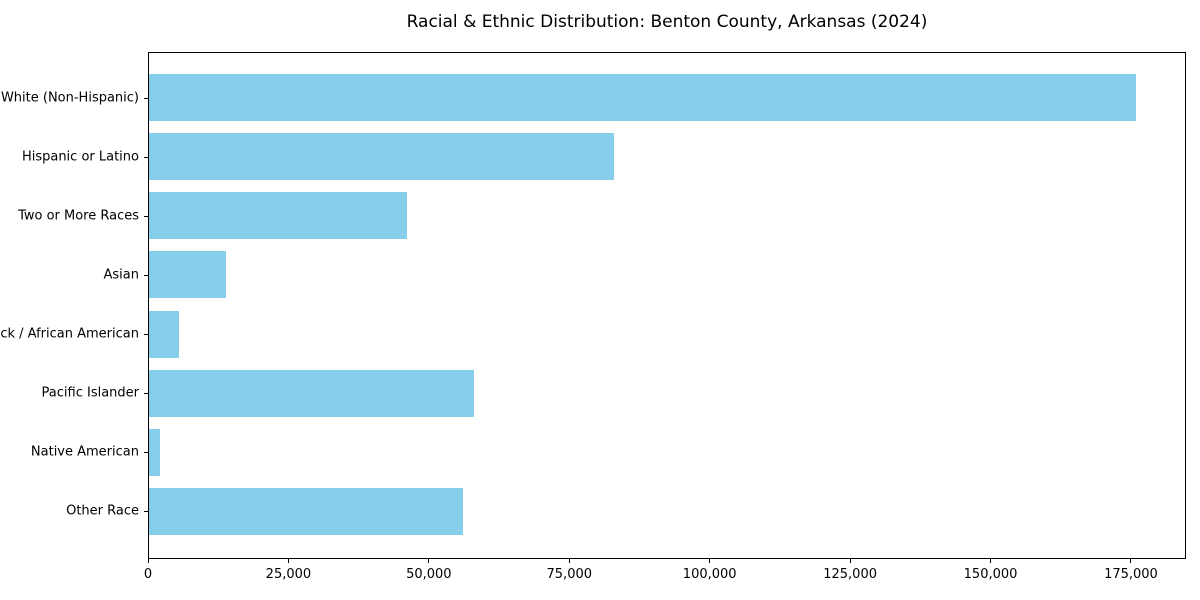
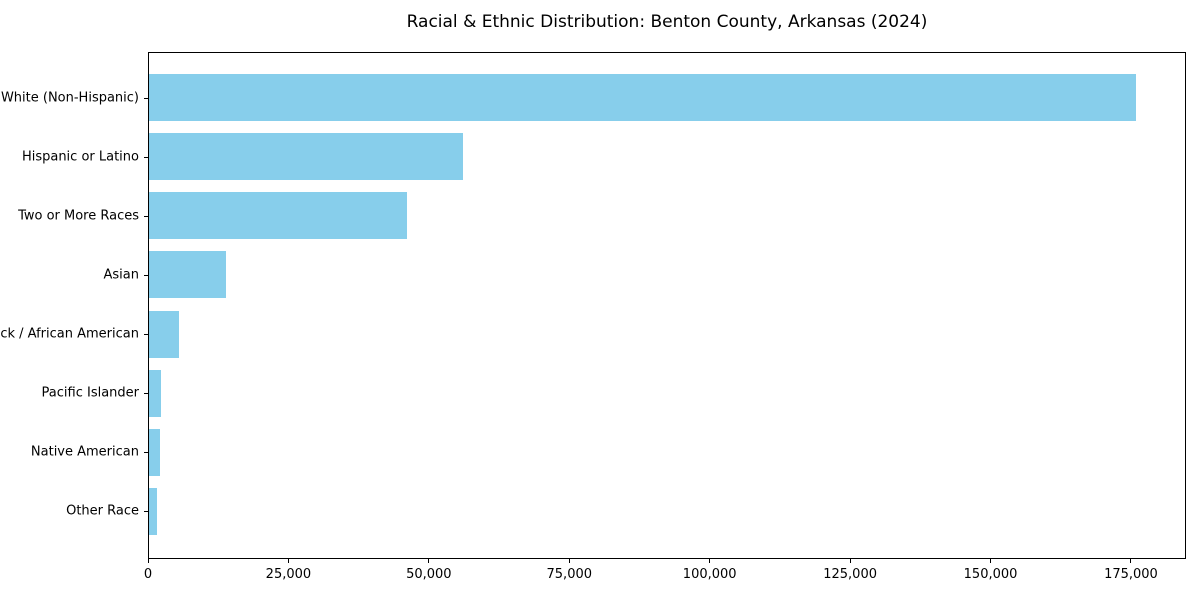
Hispanic or Latino: 83000 -> 56000
Pacific Islander: 58000 -> 2000
Other Race: 56000 -> 1000
